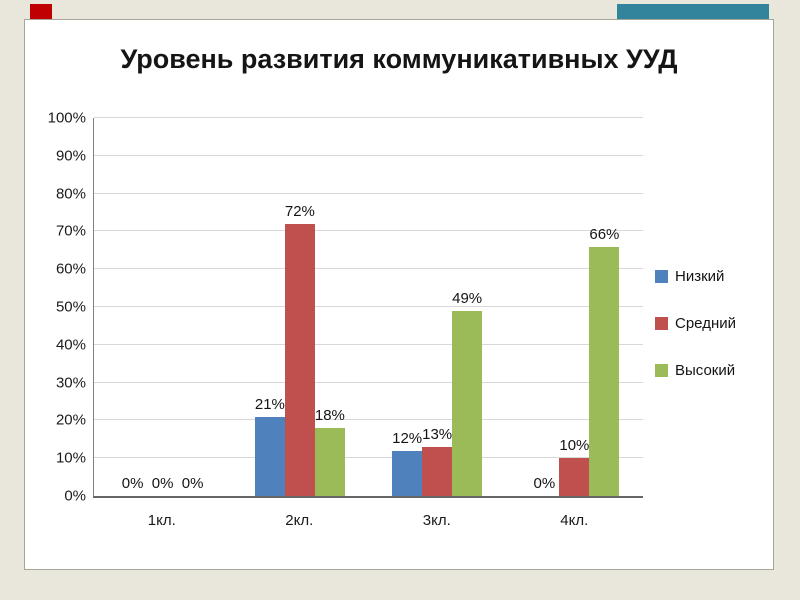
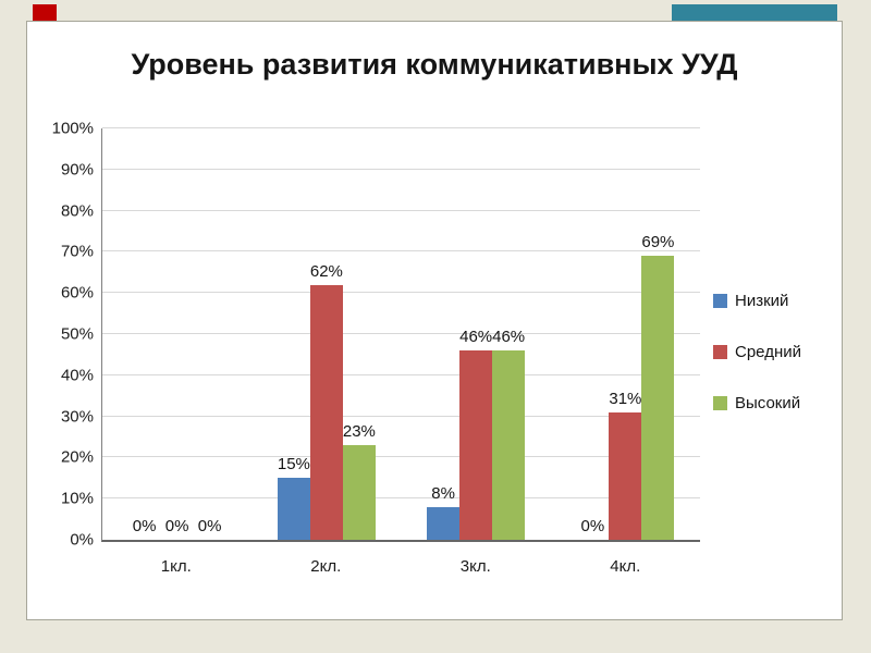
Низкий/2кл.: 21% -> 15%
Средний/2кл.: 72% -> 62%
Высокий/2кл.: 18% -> 23%
Низкий/3кл.: 12% -> 8%
Средний/3кл.: 13% -> 46%
Высокий/3кл.: 49% -> 46%
Средний/4кл.: 10% -> 31%
Высокий/4кл.: 66% -> 69%
